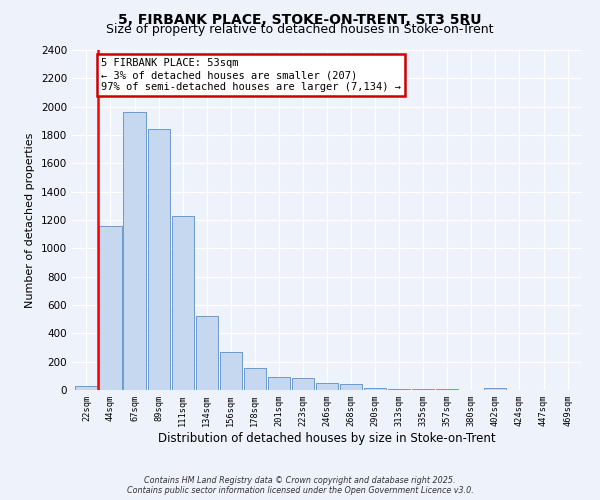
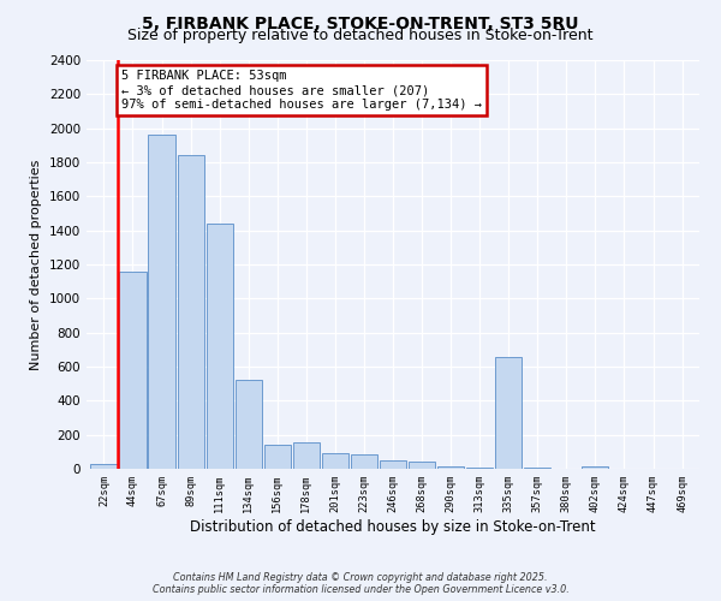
111sqm: 1230 -> 1440
156sqm: 270 -> 140
335sqm: 10 -> 660
